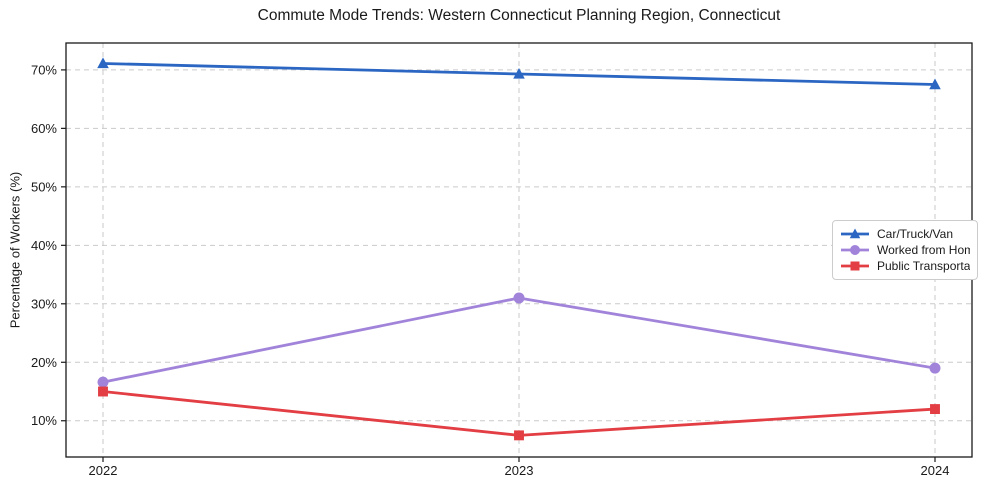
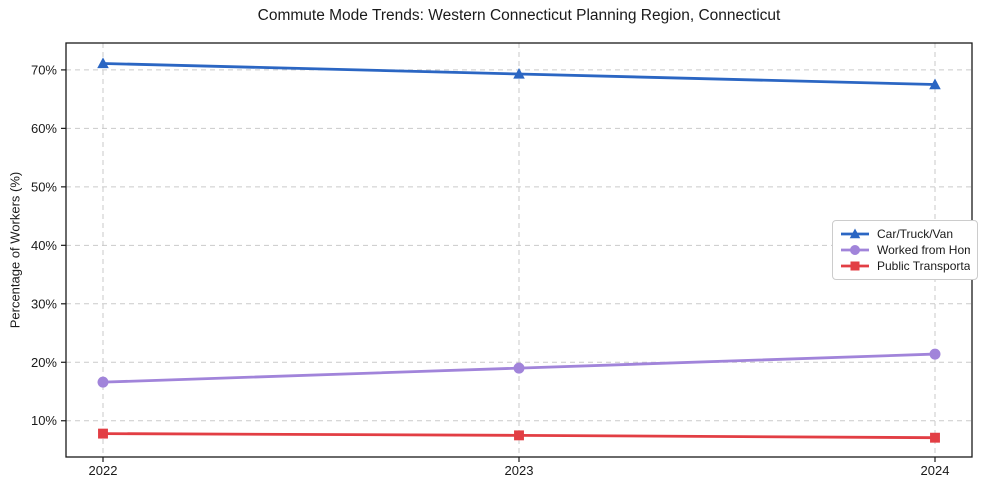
Public Transportation/2022: 15% -> 8%
Worked from Home/2023: 31% -> 19%
Worked from Home/2024: 19% -> 21%
Public Transportation/2024: 12% -> 7%
